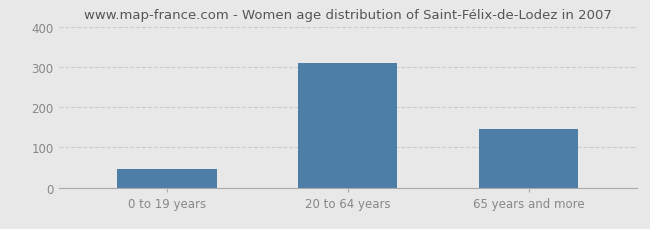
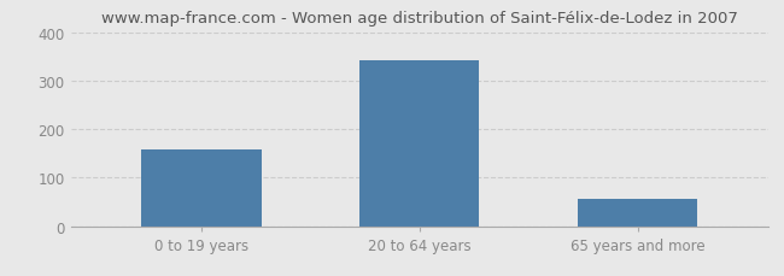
0 to 19 years: 45 -> 158
20 to 64 years: 310 -> 342
65 years and more: 145 -> 57
